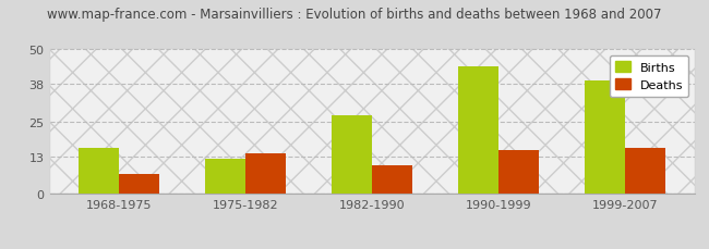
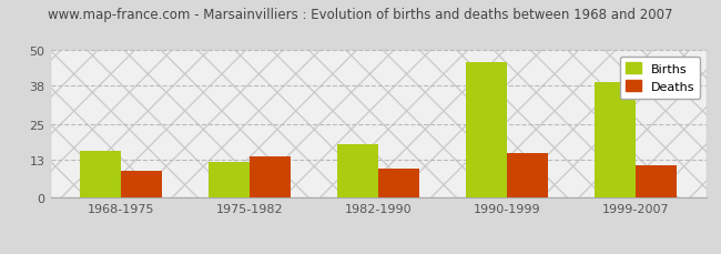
Deaths/1968-1975: 7 -> 9
Births/1982-1990: 27 -> 18
Births/1990-1999: 44 -> 46
Deaths/1999-2007: 16 -> 11
